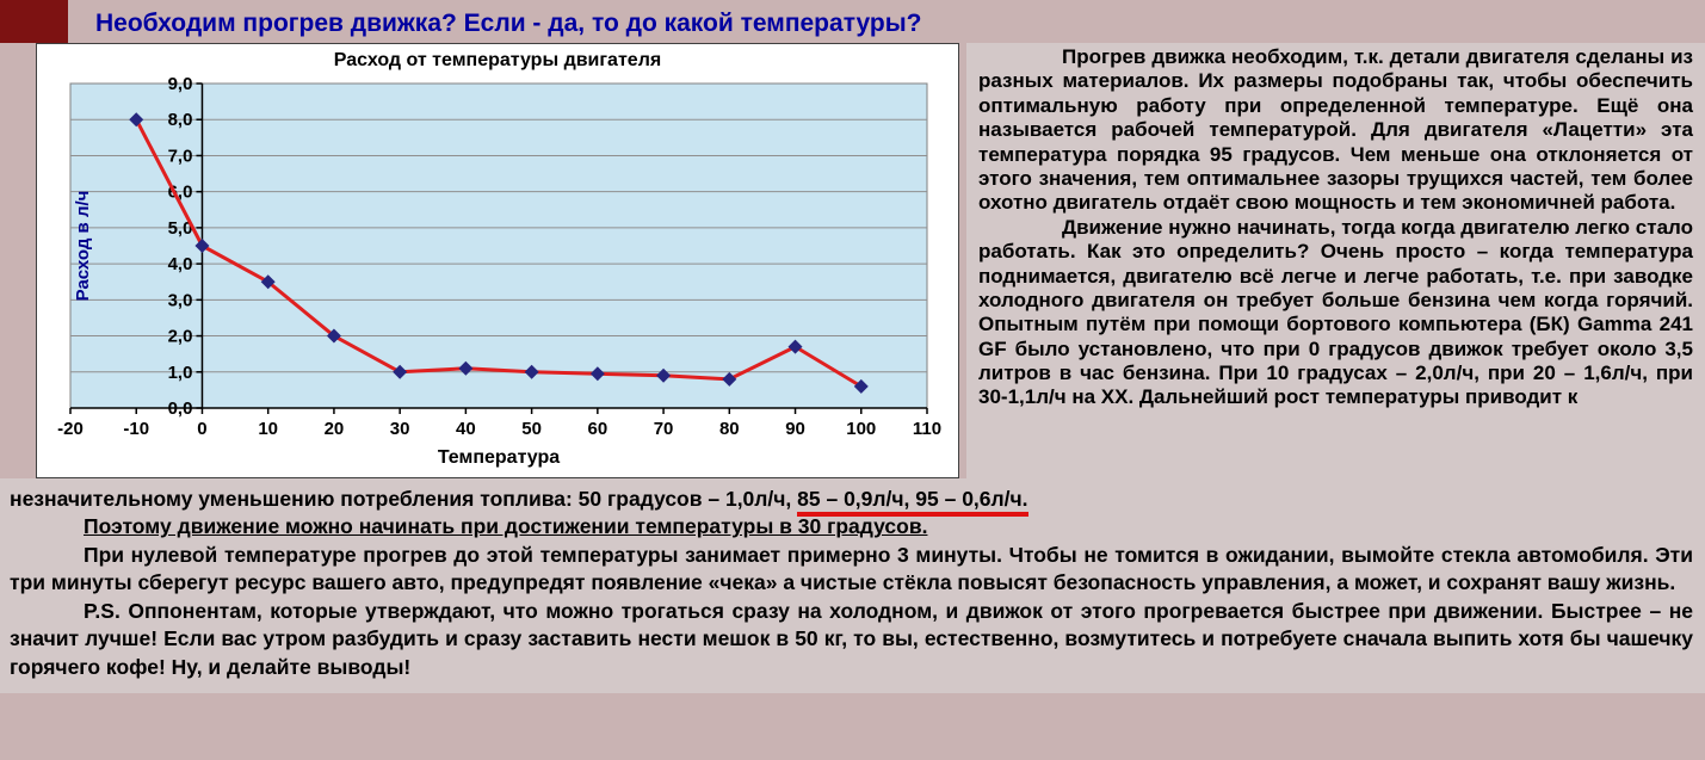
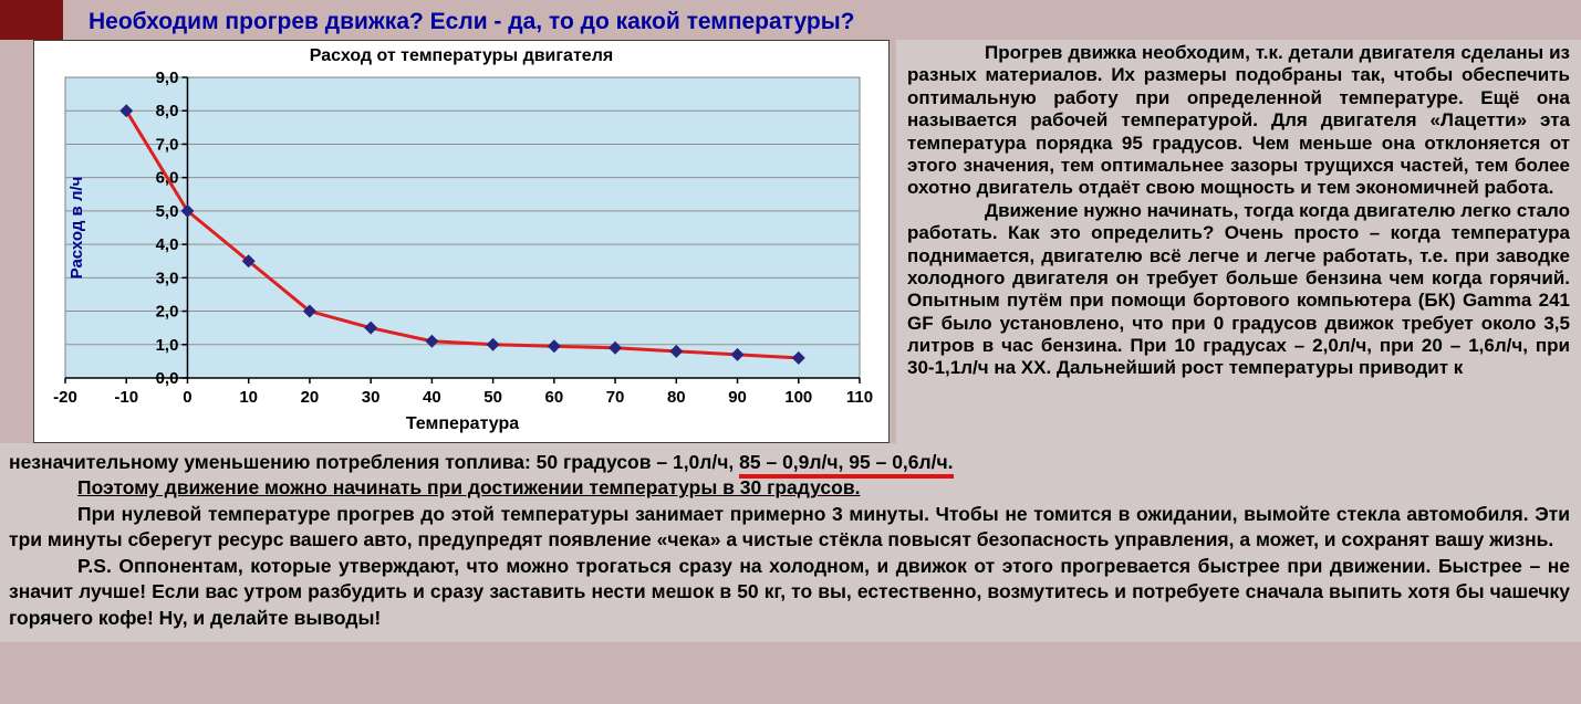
0: 4,5 -> 5,0
30: 1,0 -> 1,5
90: 1,7 -> 0,7
